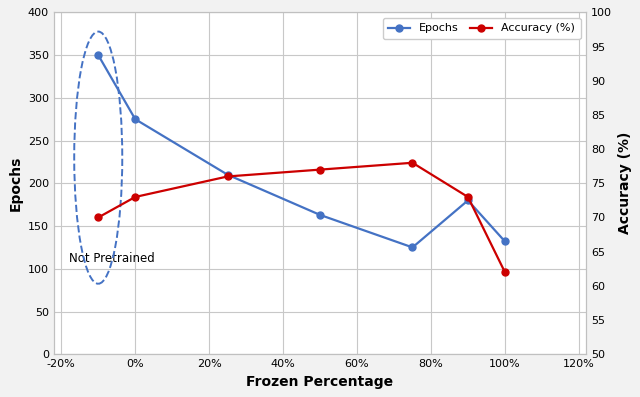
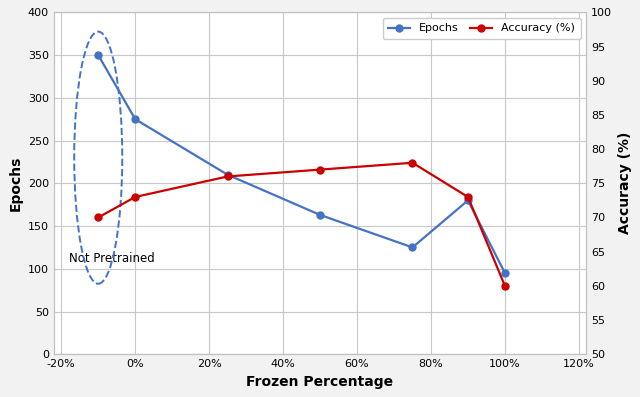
Epochs/100%: 132 -> 95
Accuracy (%)/100%: 62 -> 60
